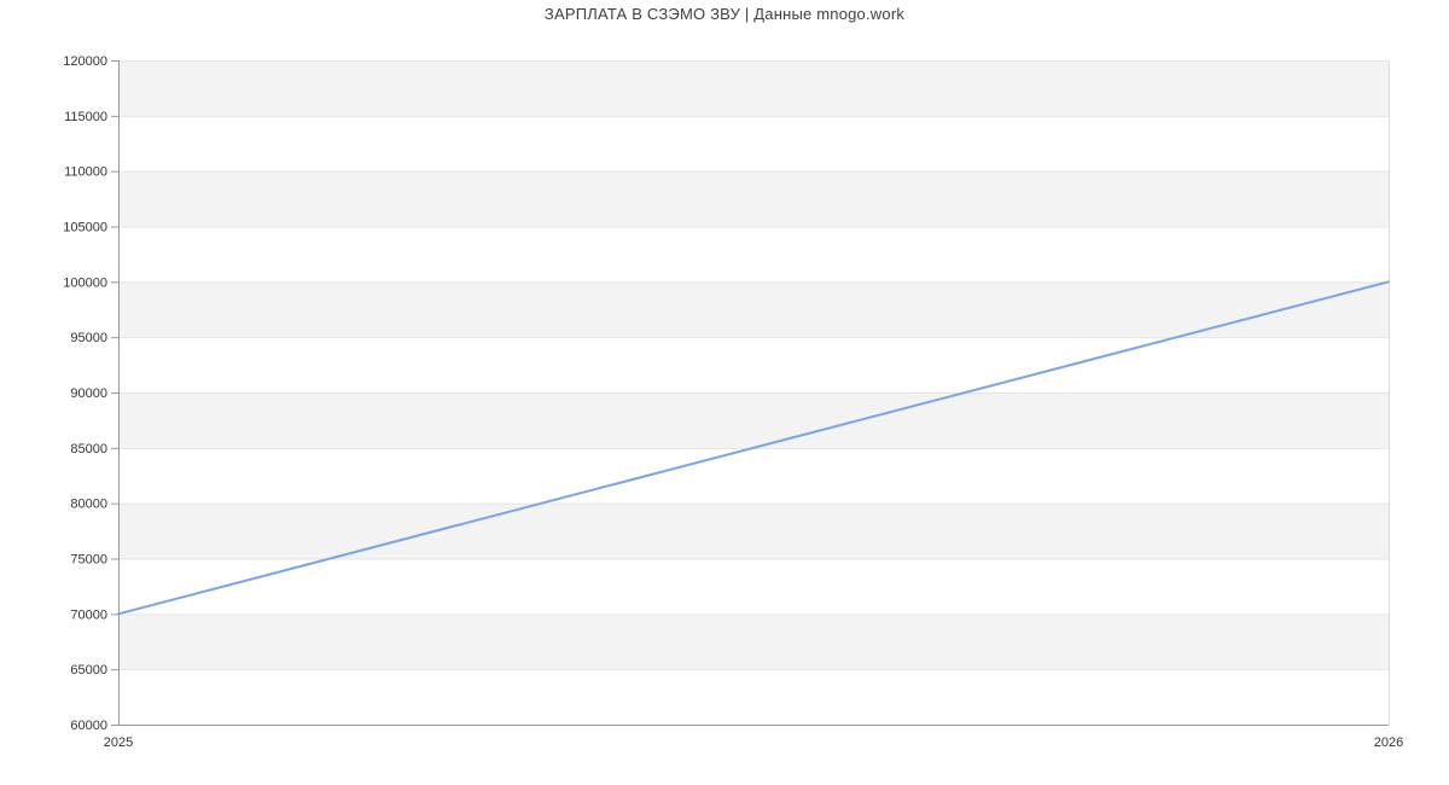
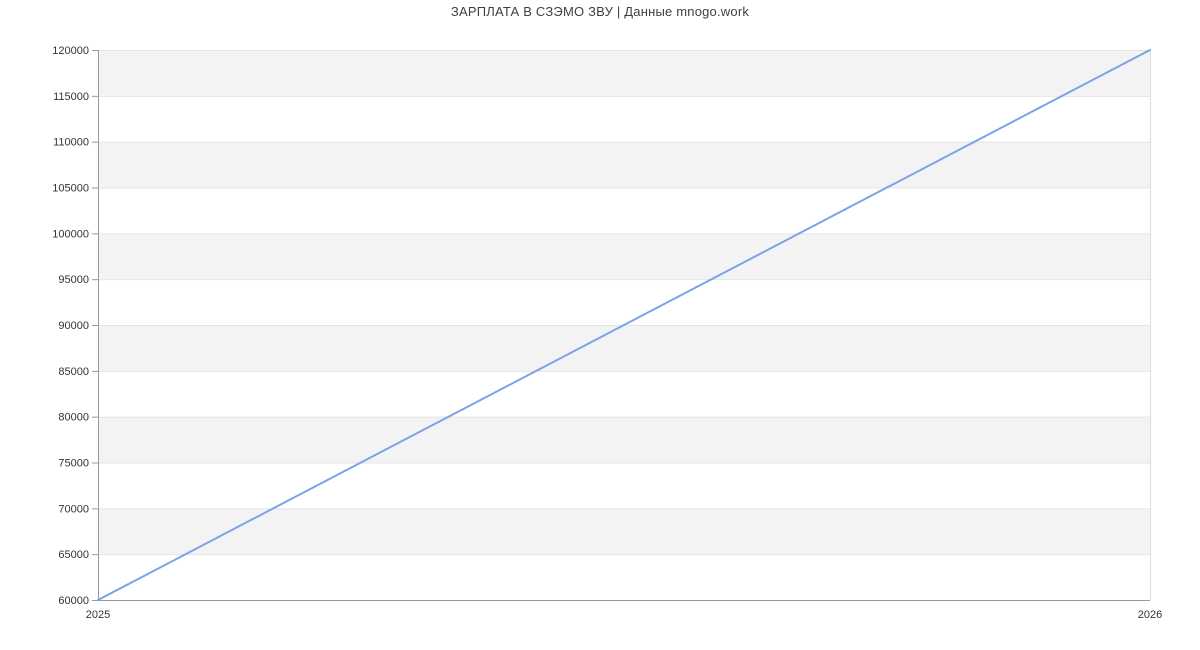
2025: 70000 -> 60000
2026: 100000 -> 120000
